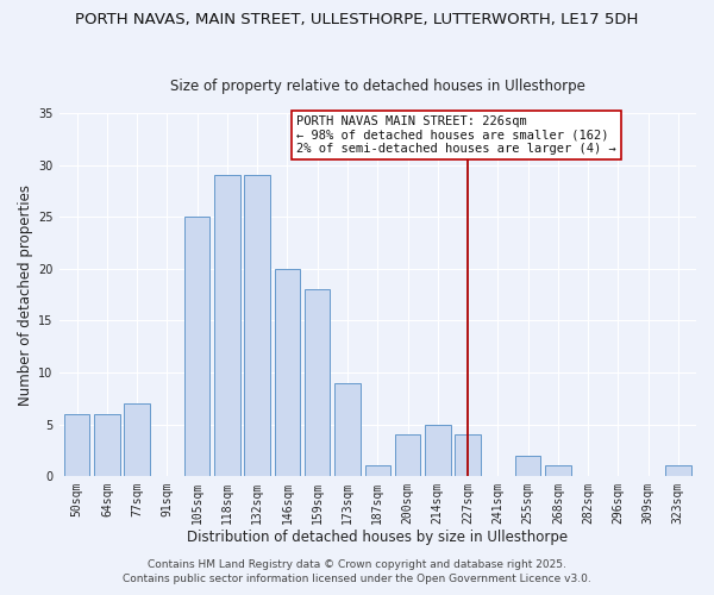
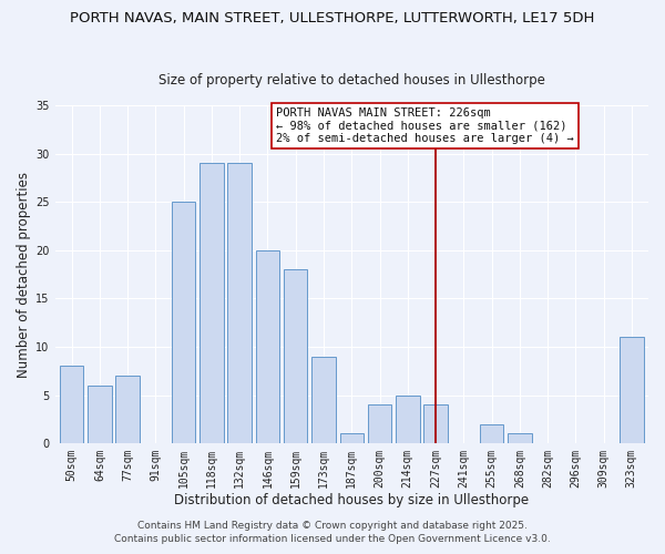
50sqm: 6 -> 8
323sqm: 1 -> 11
